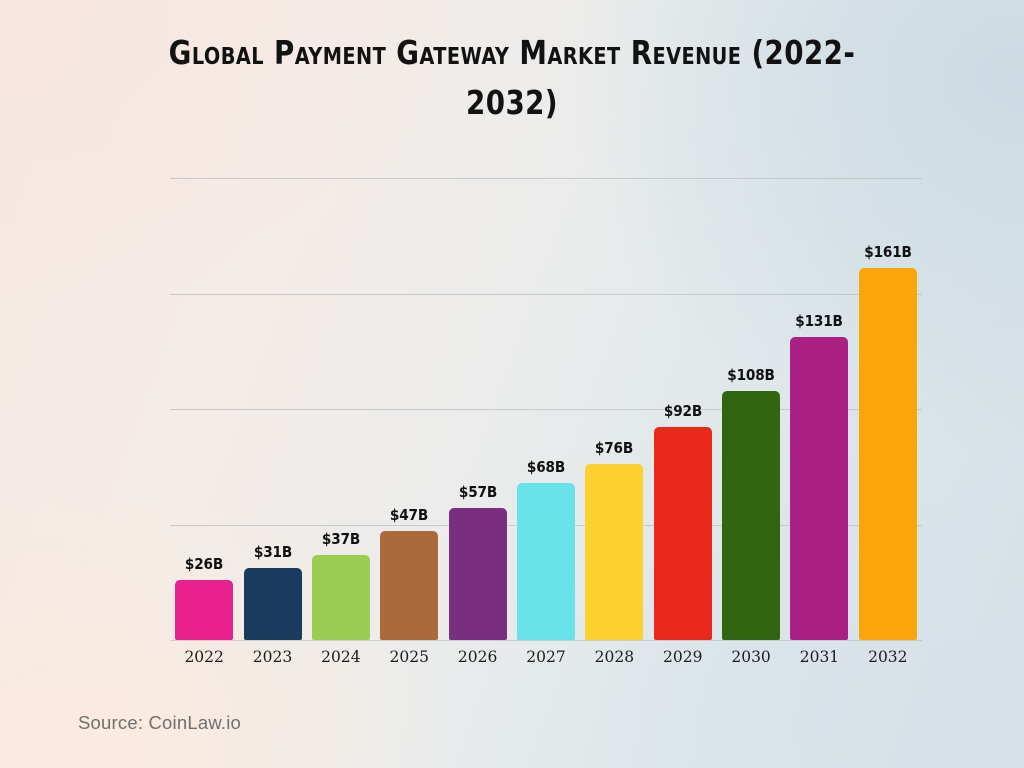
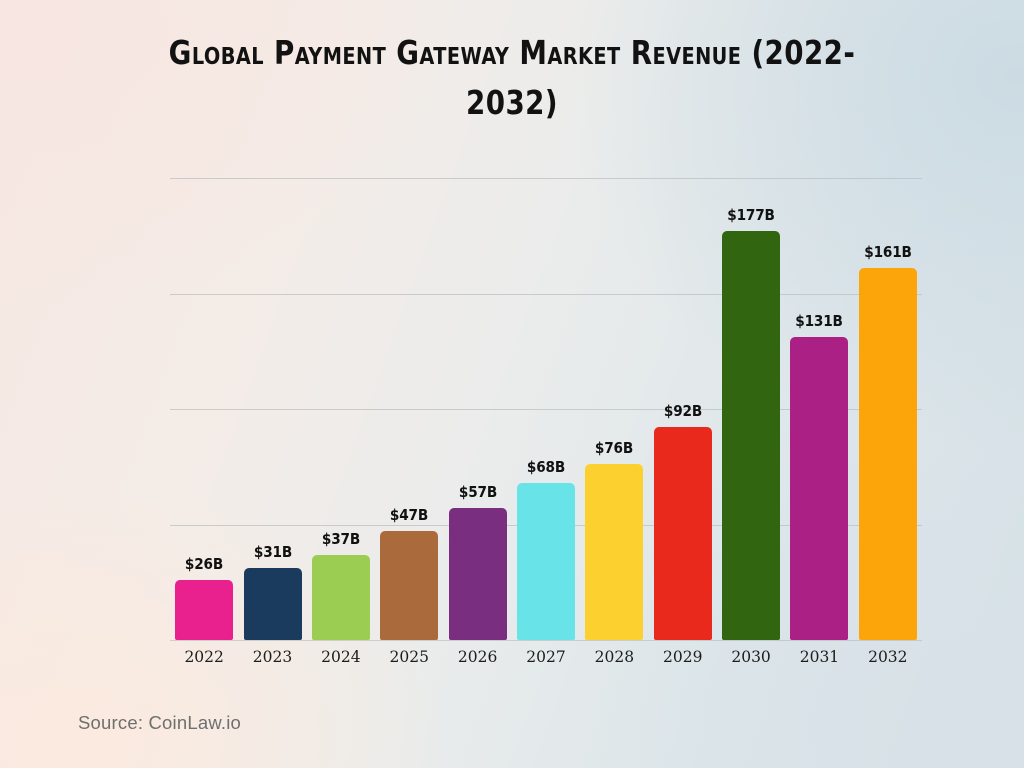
2030: $108B -> $177B
